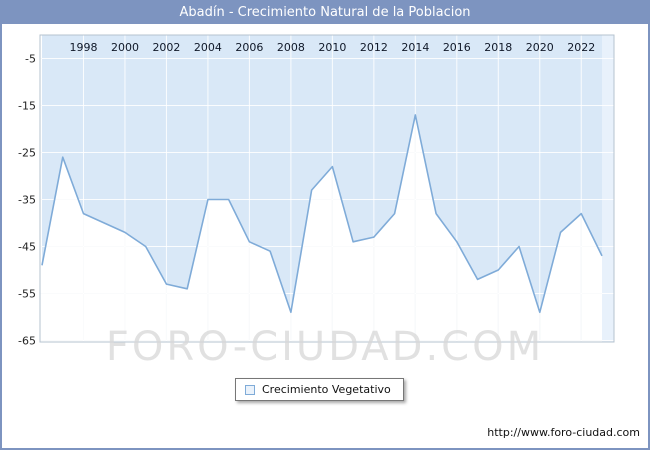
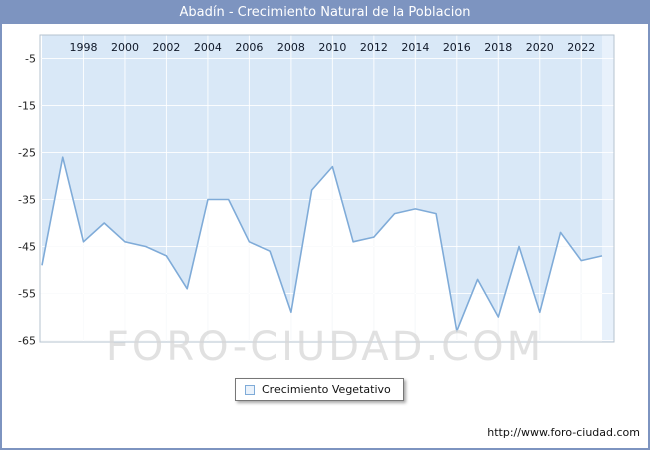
1998: -38 -> -44
2000: -42 -> -44
2002: -53 -> -47
2014: -17 -> -37
2016: -44 -> -63
2018: -50 -> -60
2022: -38 -> -48
